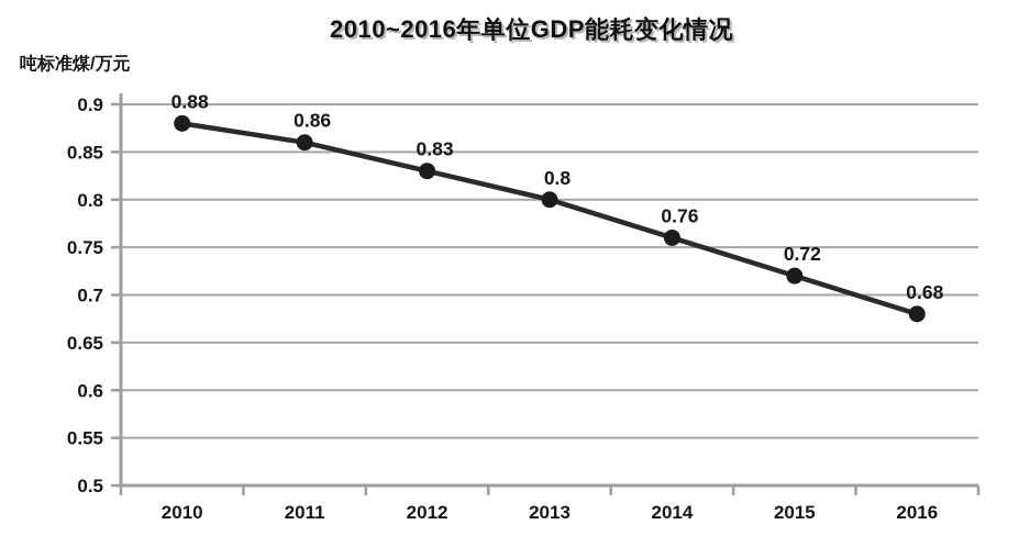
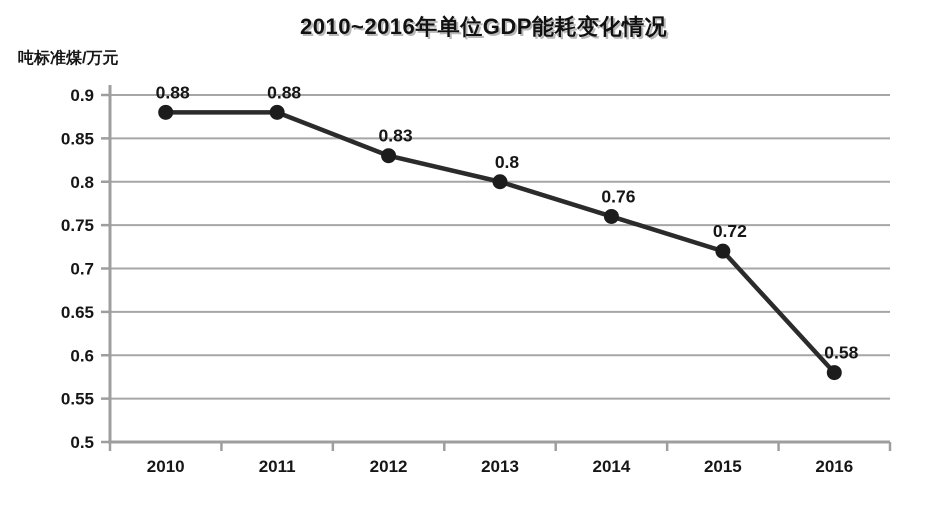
2011: 0.86 -> 0.88
2016: 0.68 -> 0.58
